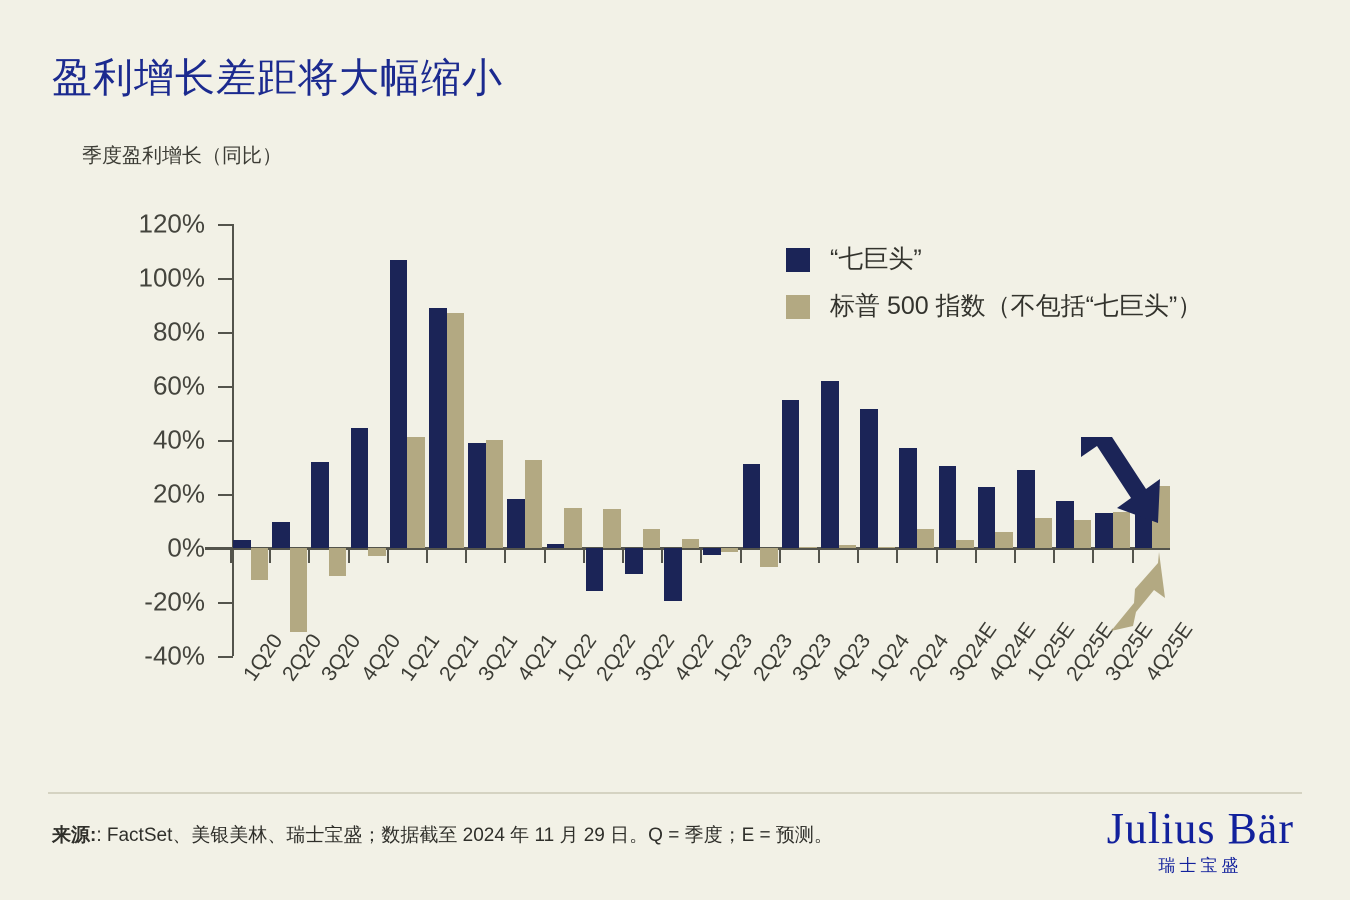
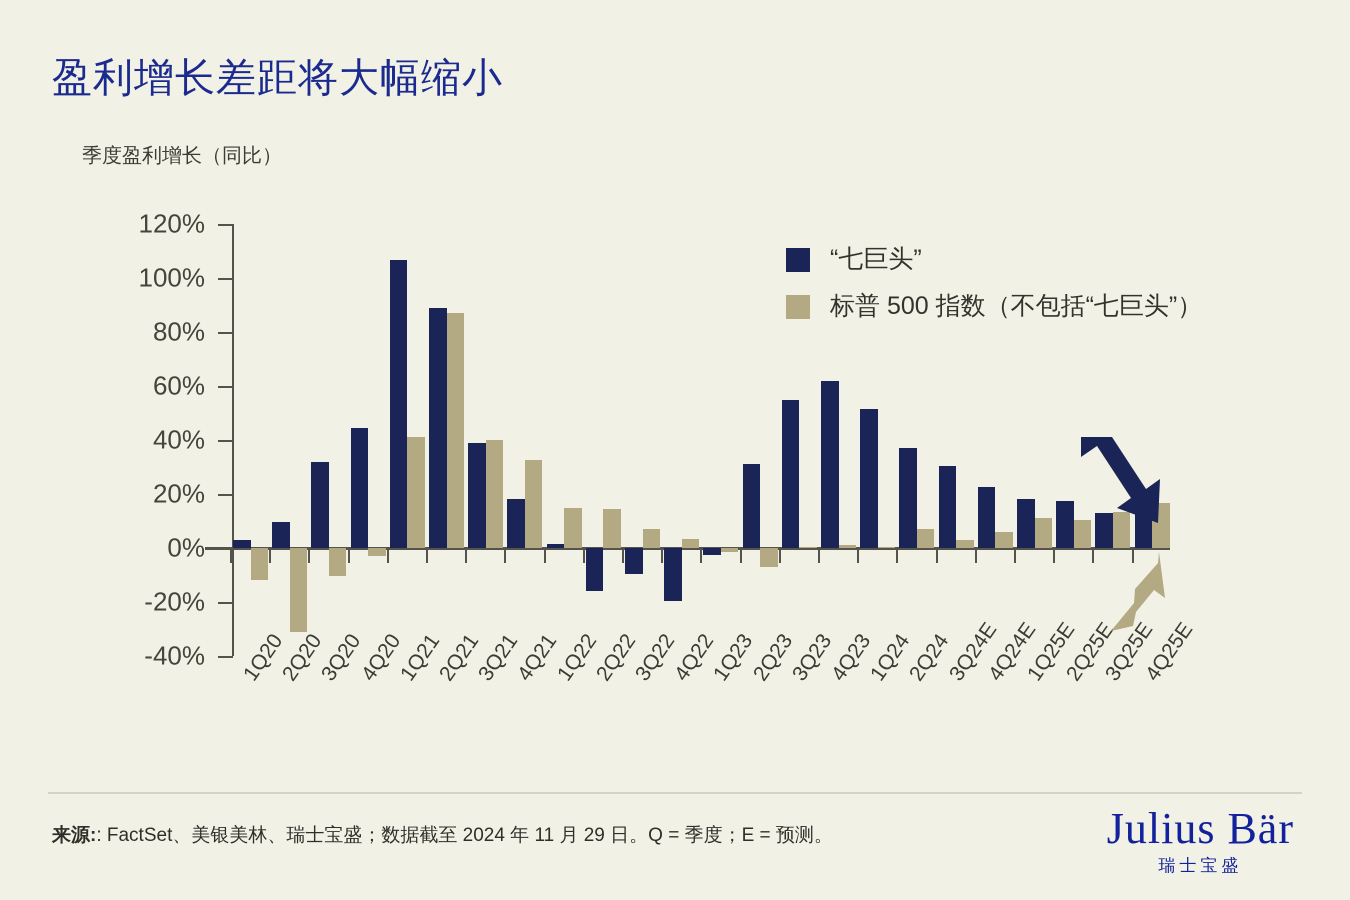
“七巨头”/1Q25E: 29% -> 18%
标普 500 指数（不包括“七巨头”）/4Q25E: 23% -> 16%
